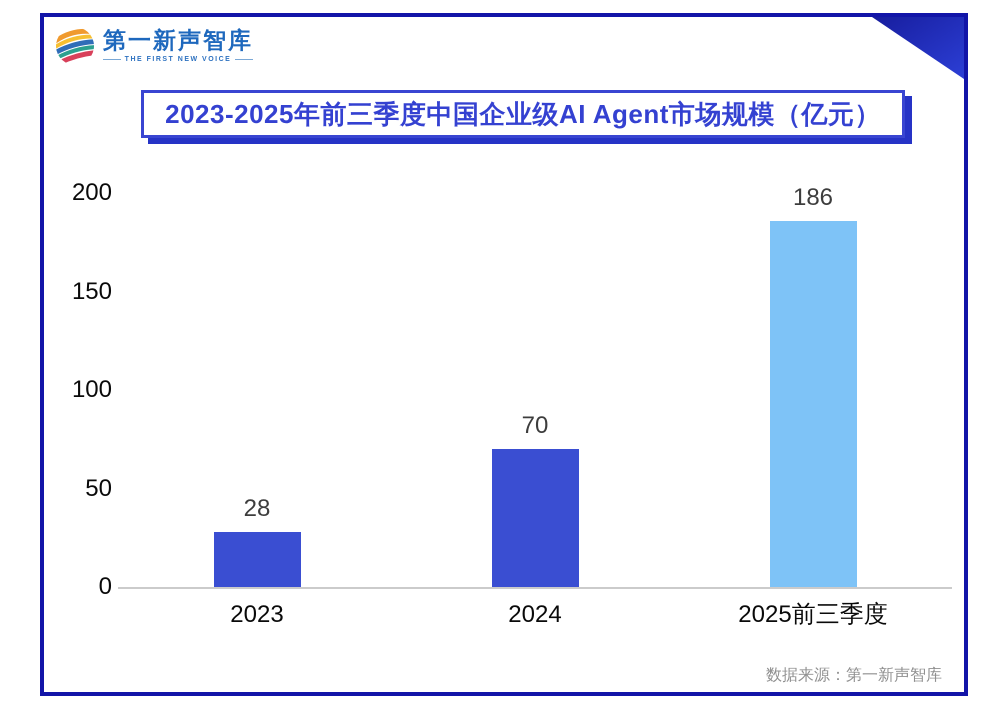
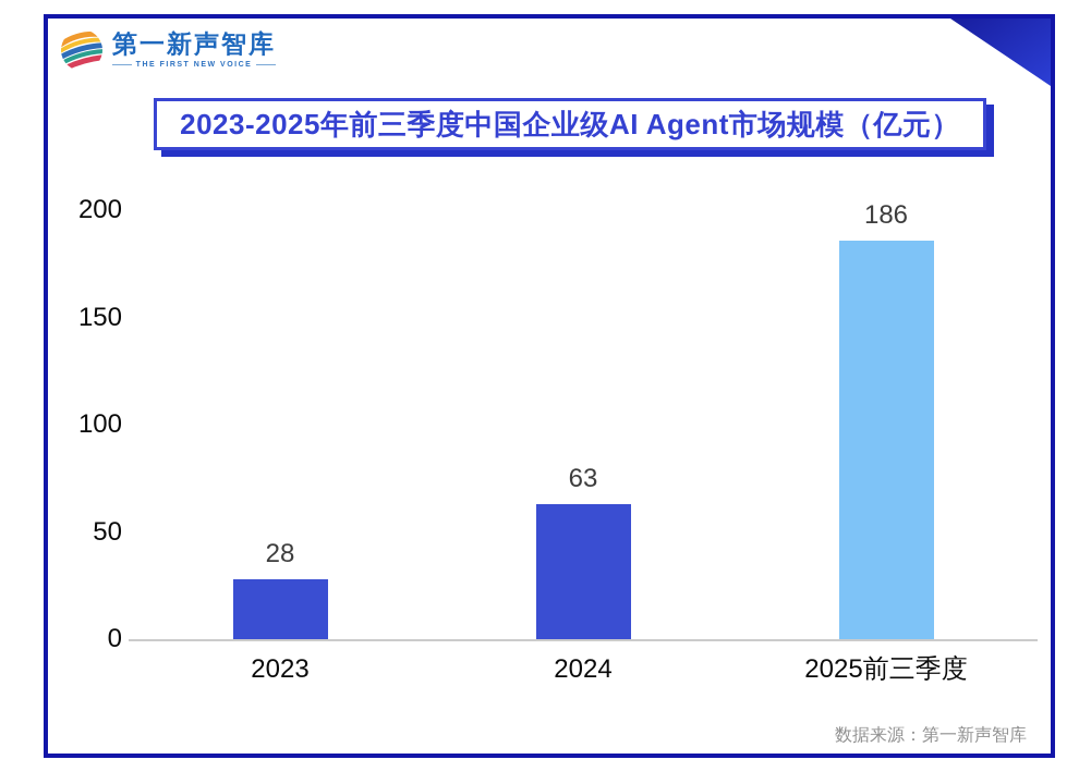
2024: 70 -> 63
